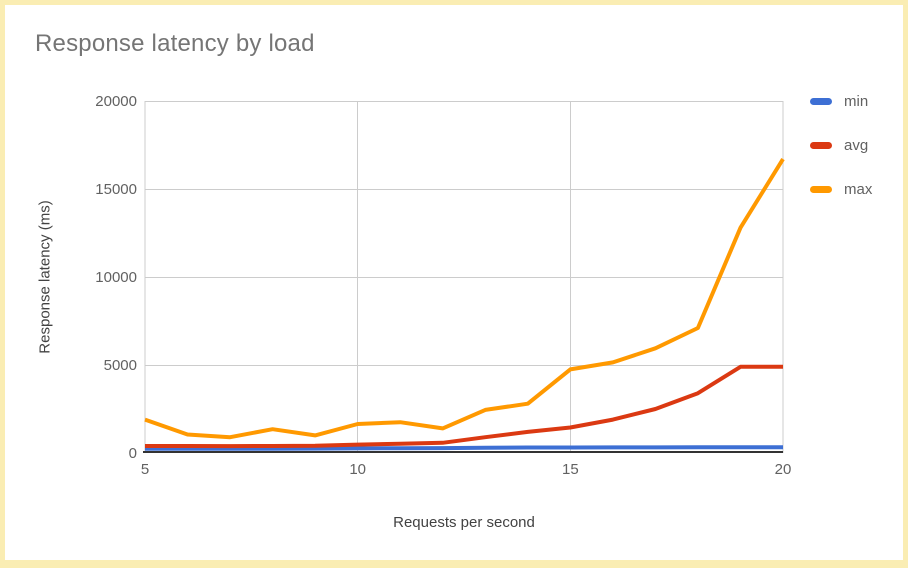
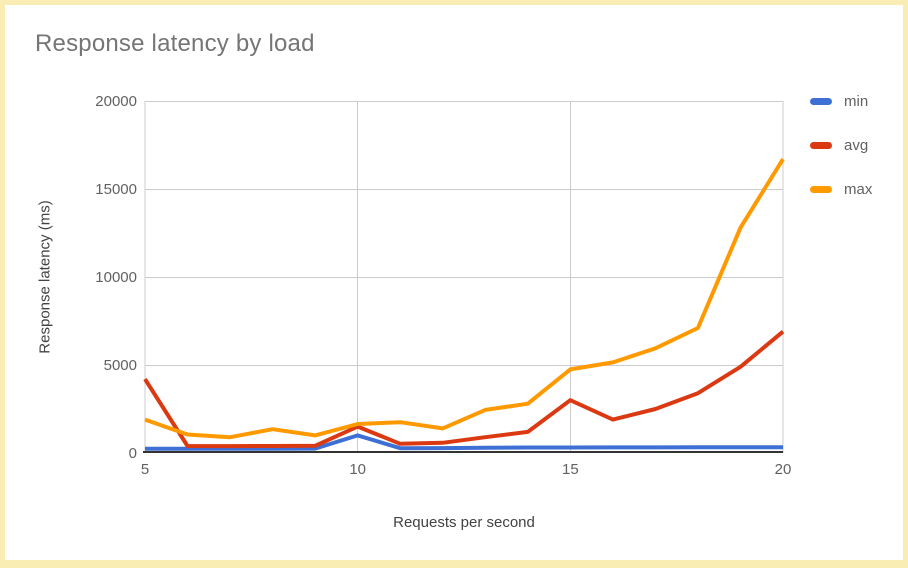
avg/5: 400 -> 4200
min/10: 300 -> 1000
avg/10: 500 -> 1500
avg/15: 1400 -> 3000
avg/20: 4900 -> 6900
